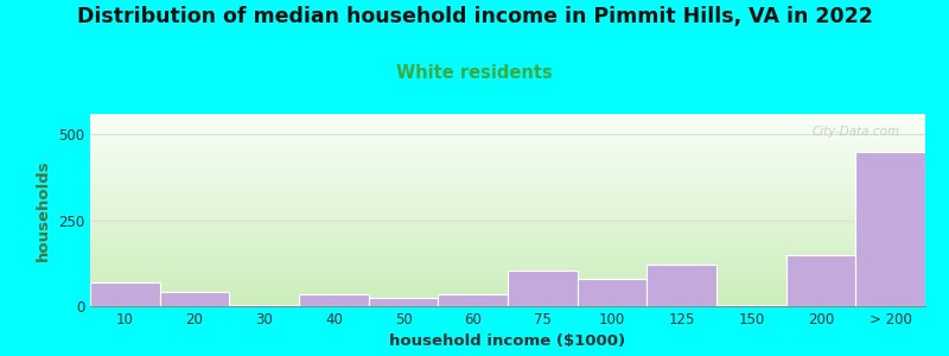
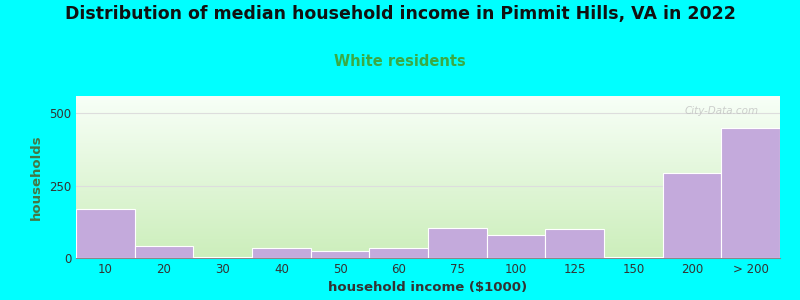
10: 70 -> 170
125: 120 -> 100
200: 150 -> 295
